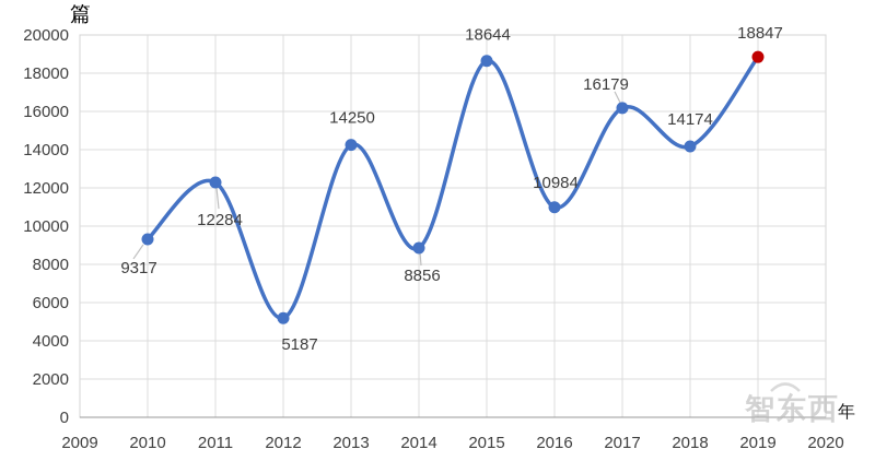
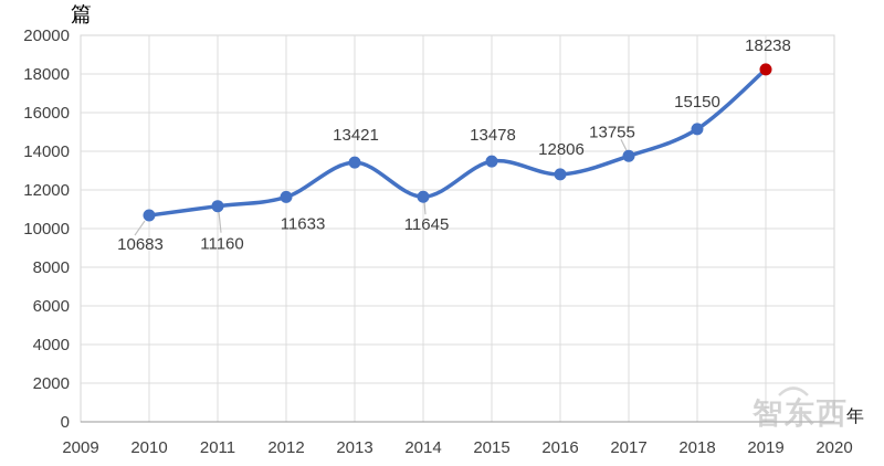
2010: 9317 -> 10683
2011: 12284 -> 11160
2012: 5187 -> 11633
2013: 14250 -> 13421
2014: 8856 -> 11645
2015: 18644 -> 13478
2016: 10984 -> 12806
2017: 16179 -> 13755
2018: 14174 -> 15150
2019: 18847 -> 18238
